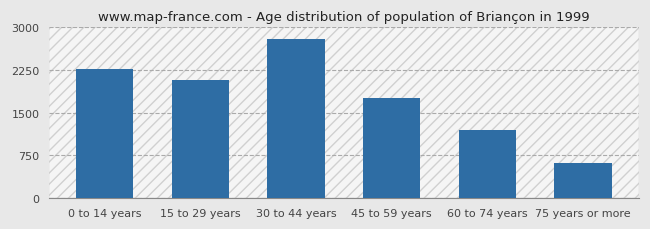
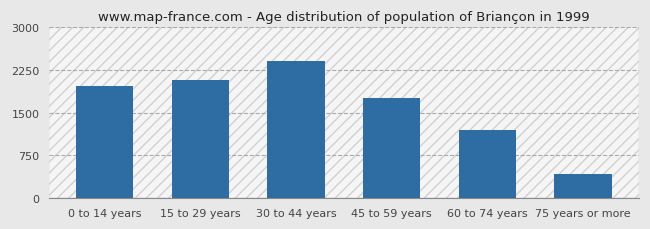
0 to 14 years: 2270 -> 1960
30 to 44 years: 2790 -> 2400
75 years or more: 620 -> 420
